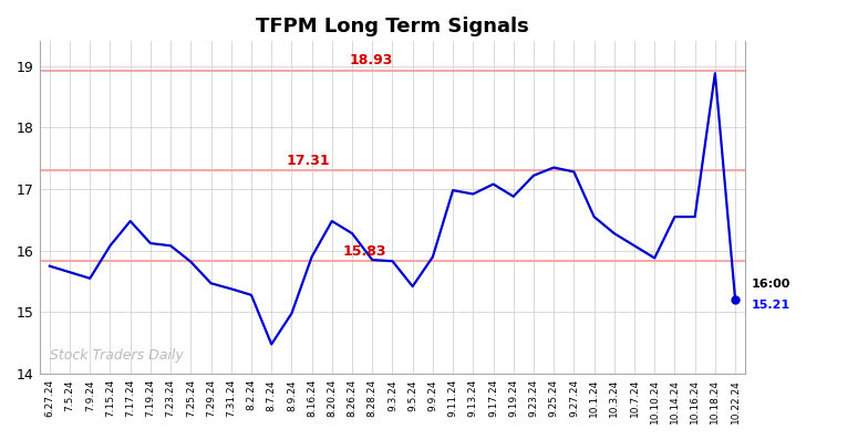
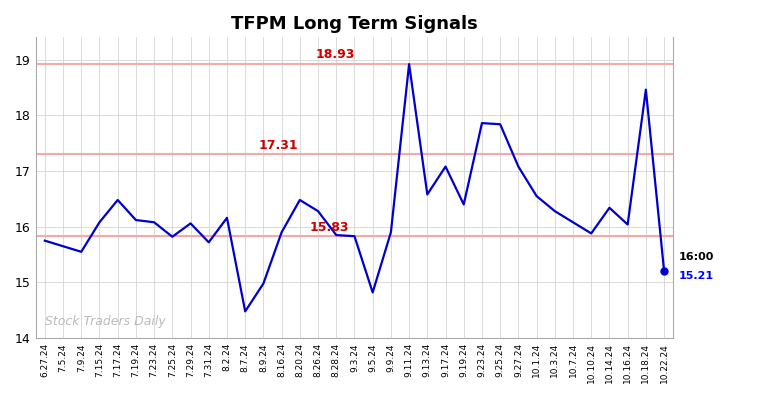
7.29.24: 15.47 -> 16.06
7.31.24: 15.38 -> 15.72
8.2.24: 15.28 -> 16.16
9.5.24: 15.42 -> 14.82
9.11.24: 16.98 -> 18.92
9.13.24: 16.92 -> 16.58
9.19.24: 16.88 -> 16.40
9.23.24: 17.22 -> 17.86
9.25.24: 17.35 -> 17.84
9.27.24: 17.28 -> 17.08
10.14.24: 16.55 -> 16.34
10.16.24: 16.55 -> 16.04
10.18.24: 18.88 -> 18.46
